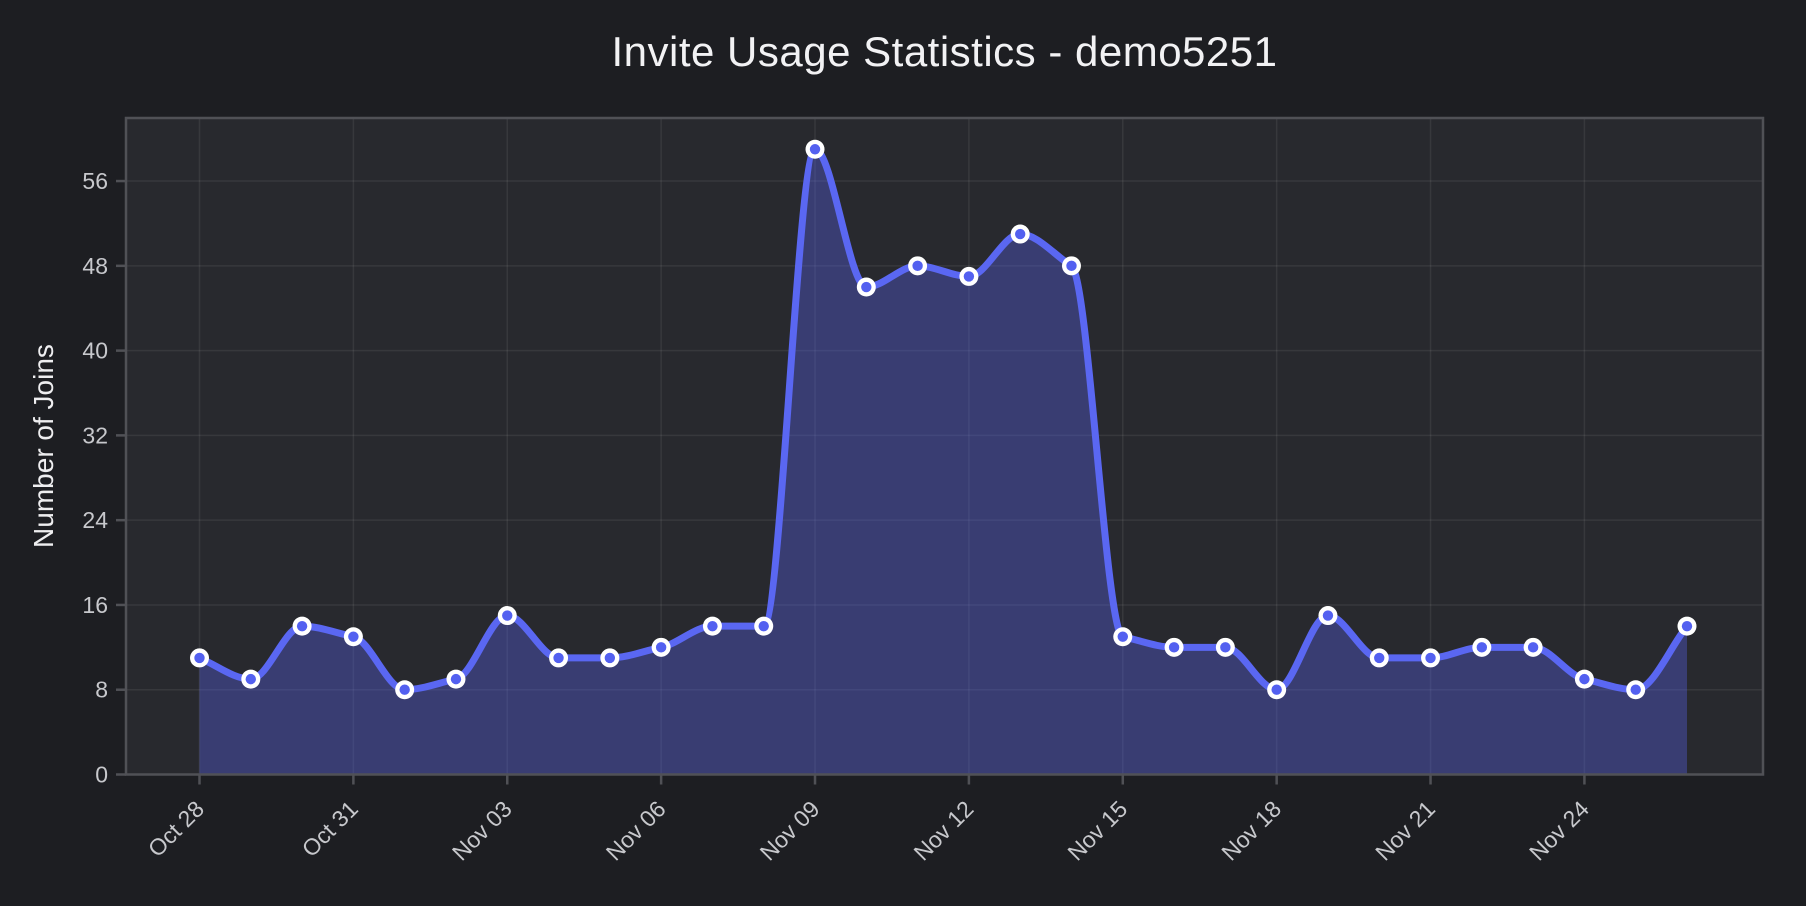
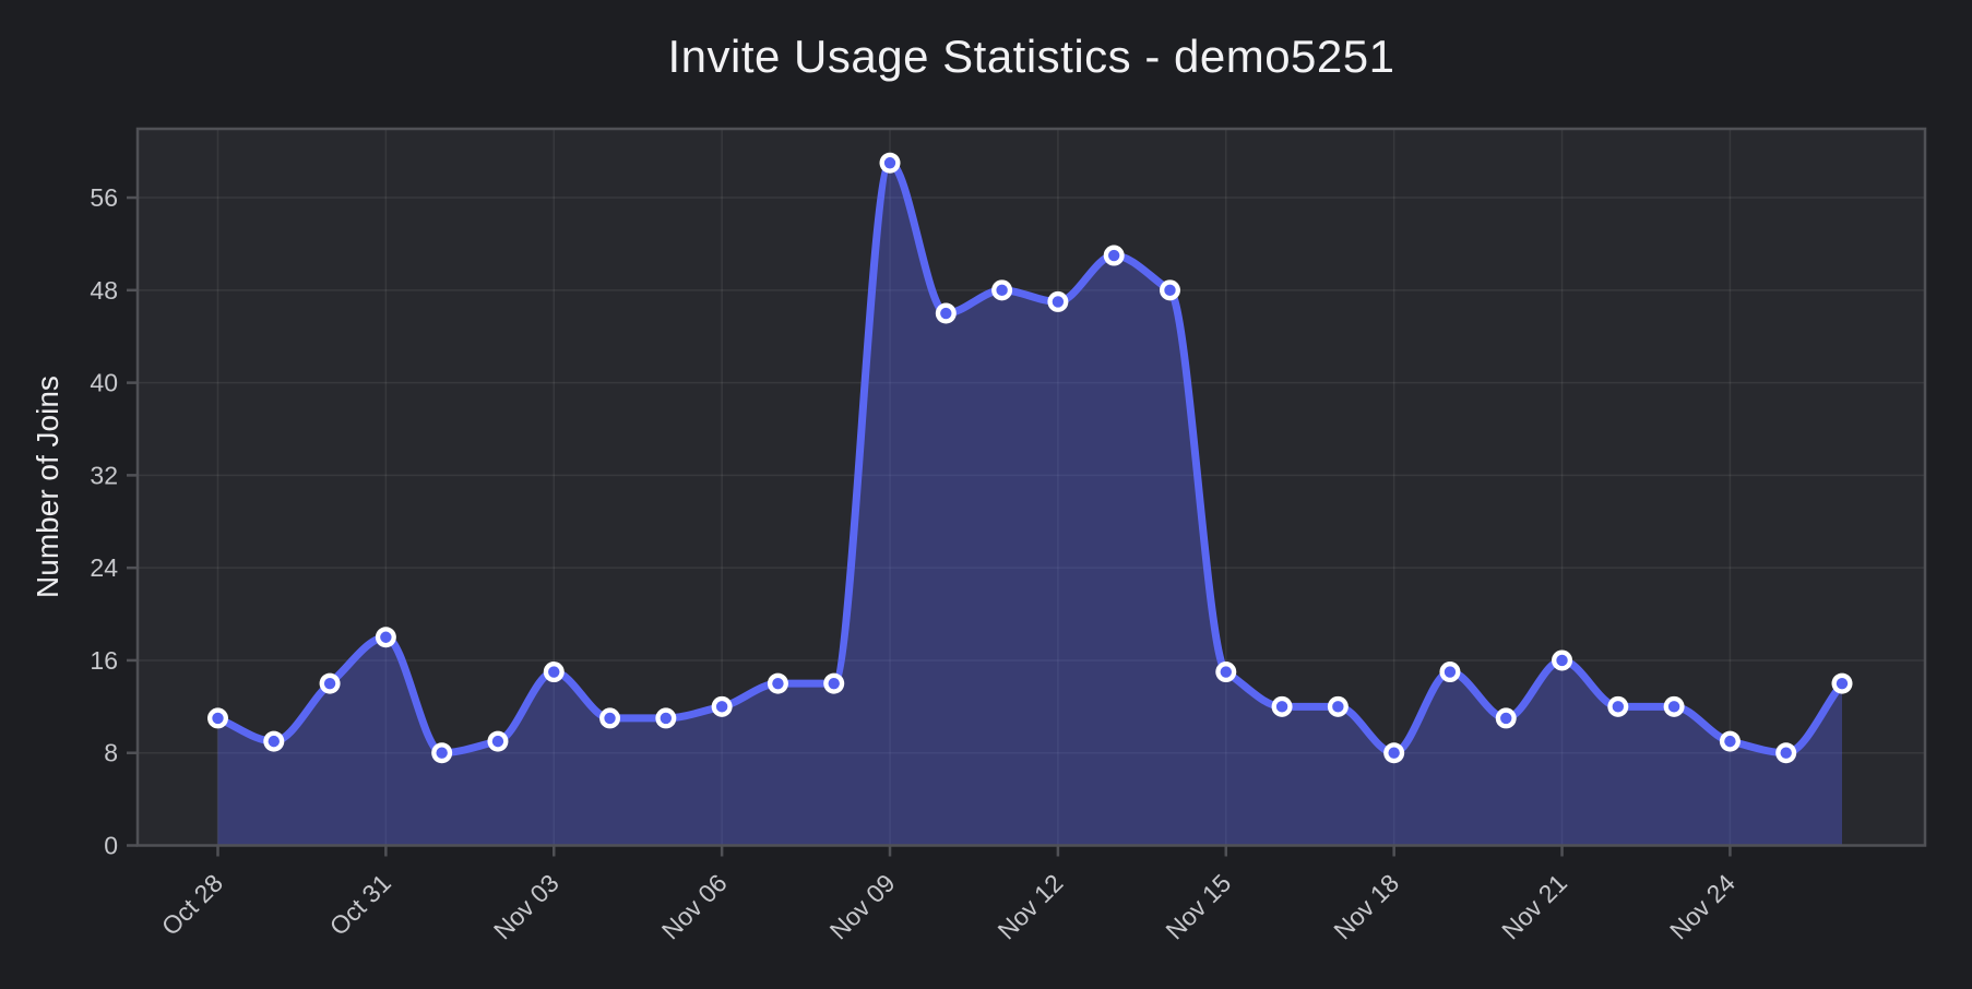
Oct 31: 13 -> 18
Nov 15: 13 -> 15
Nov 21: 11 -> 16
